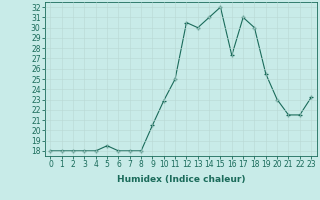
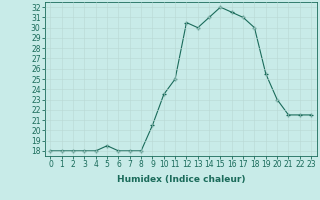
10: 22.9 -> 23.5
16: 27.3 -> 31.5
23: 23.2 -> 21.5
